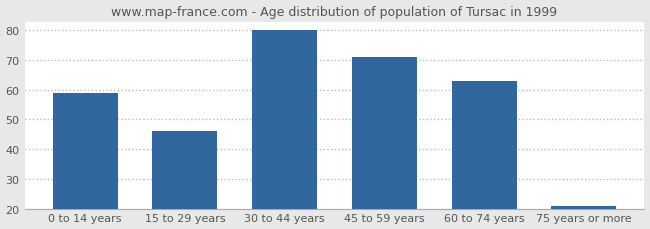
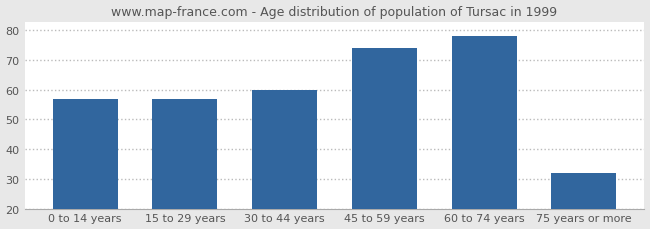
0 to 14 years: 59 -> 57
15 to 29 years: 46 -> 57
30 to 44 years: 80 -> 60
45 to 59 years: 71 -> 74
60 to 74 years: 63 -> 78
75 years or more: 21 -> 32
